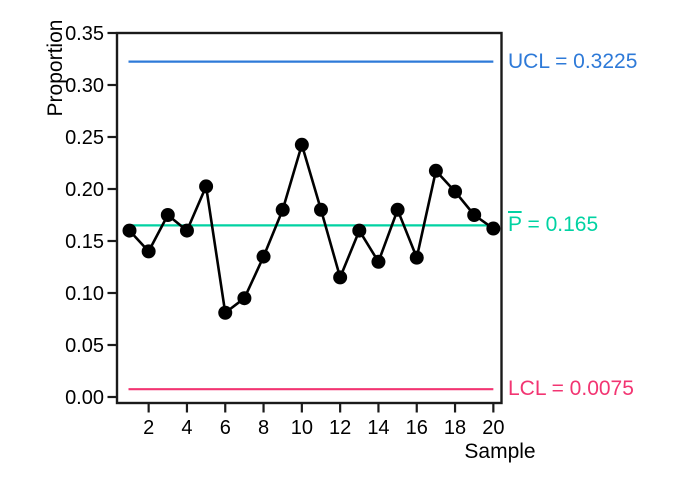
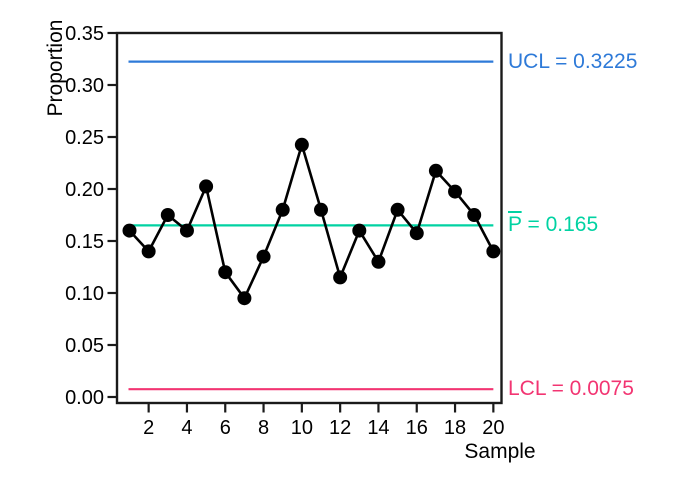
6: 0.081 -> 0.120
16: 0.134 -> 0.158
20: 0.162 -> 0.140
